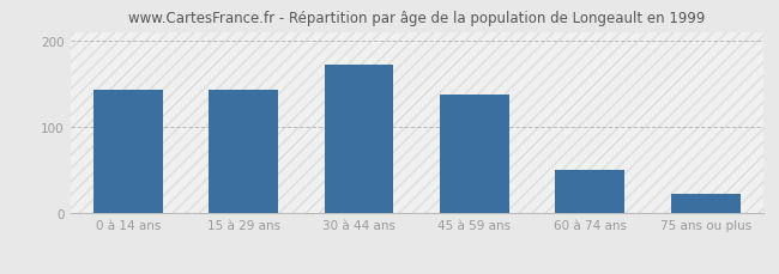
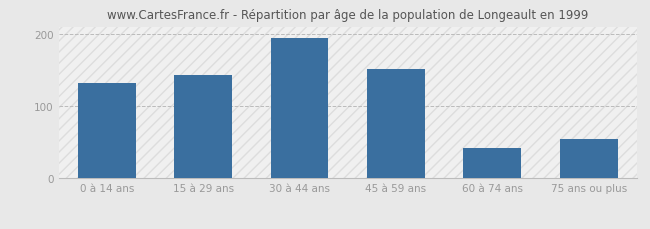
0 à 14 ans: 143 -> 132
30 à 44 ans: 172 -> 194
45 à 59 ans: 138 -> 152
60 à 74 ans: 50 -> 42
75 ans ou plus: 22 -> 54
